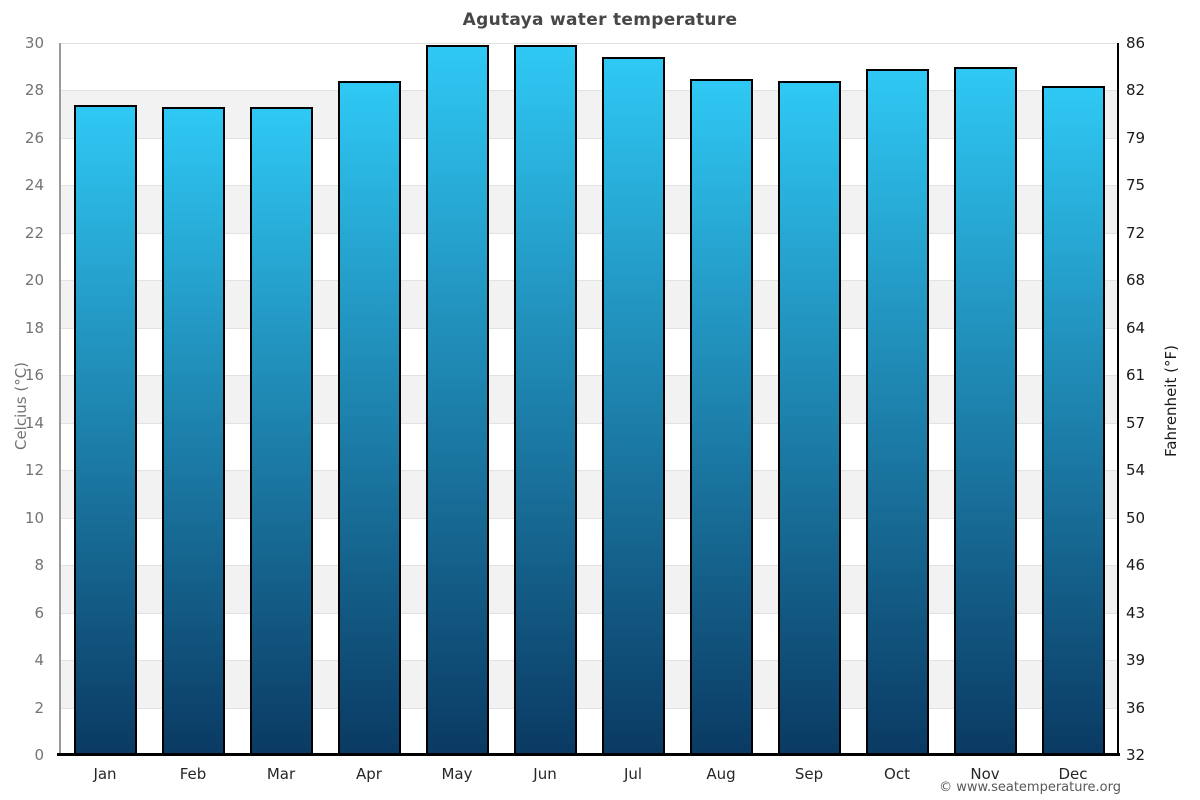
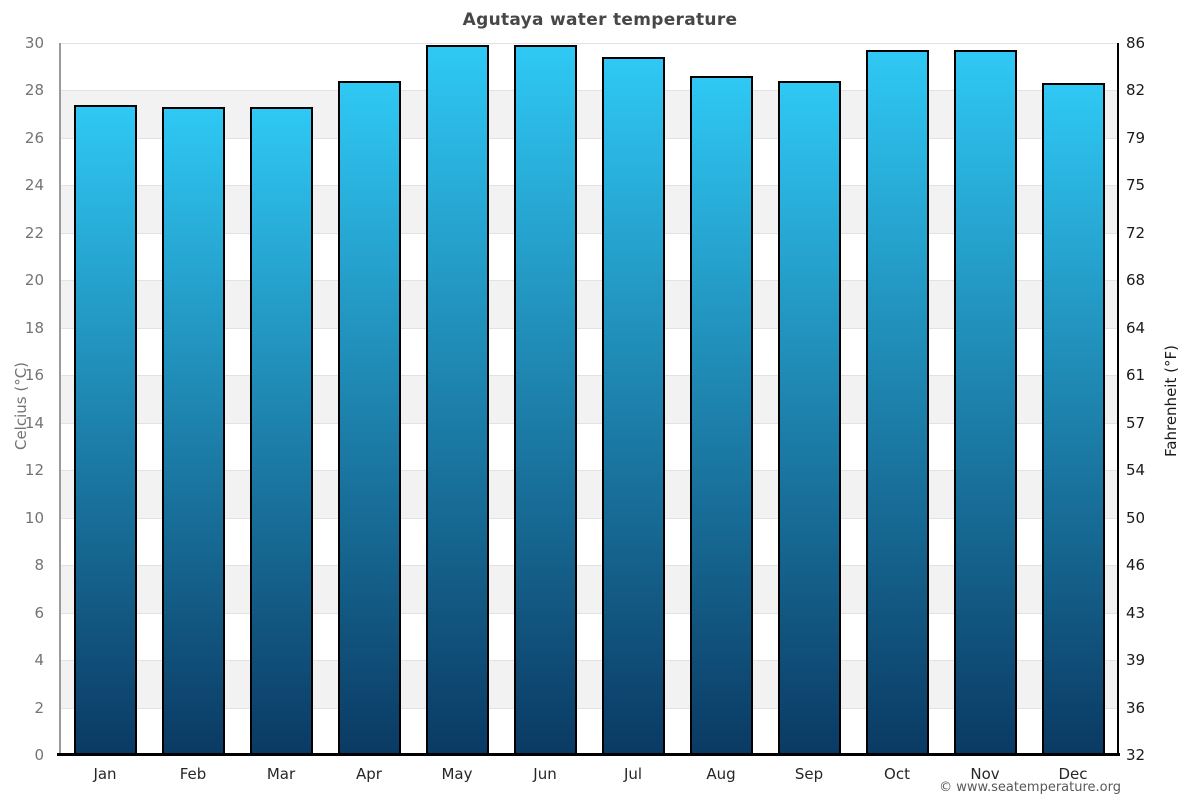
Aug: 28.5 -> 28.6
Oct: 28.9 -> 29.7
Nov: 29.0 -> 29.7
Dec: 28.2 -> 28.3
